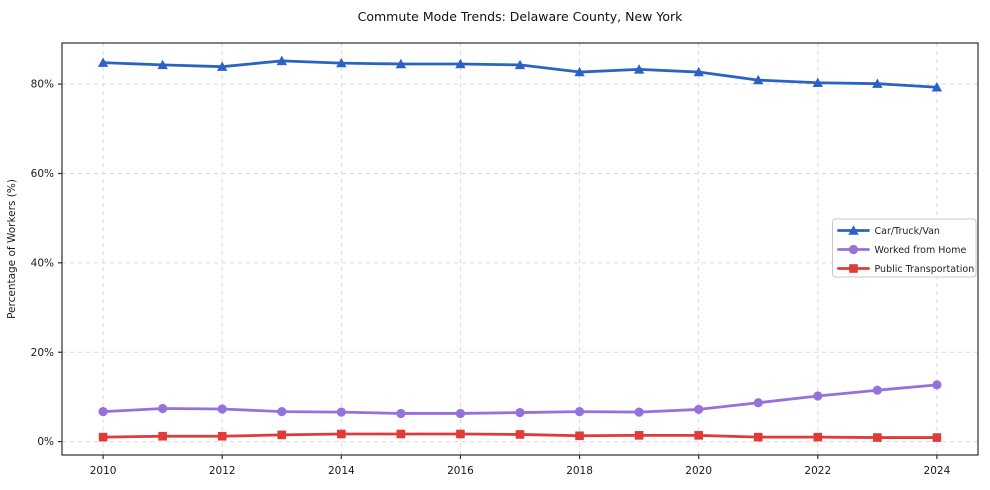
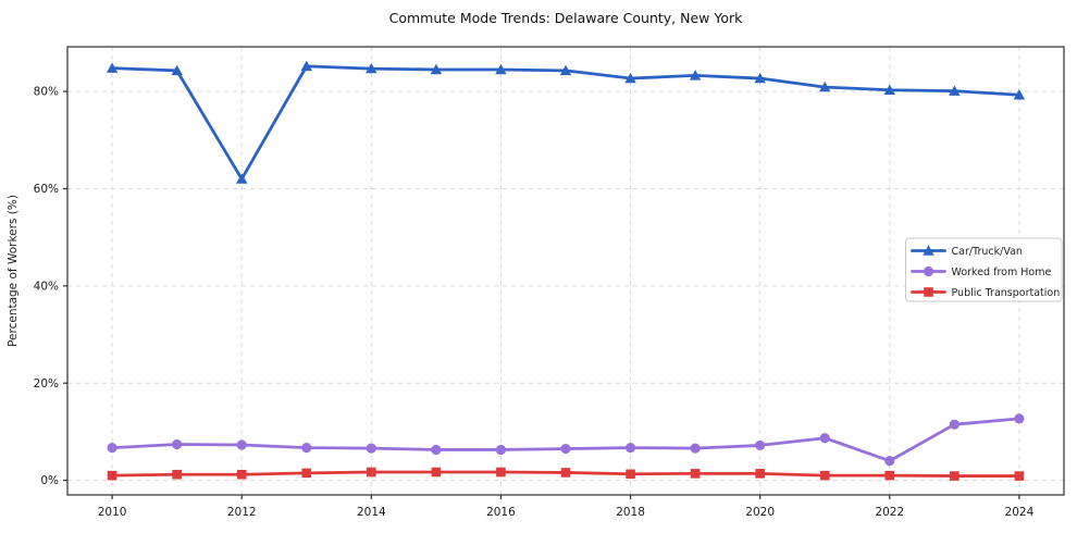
Car/Truck/Van/2012: 84% -> 62%
Worked from Home/2022: 10% -> 4%
